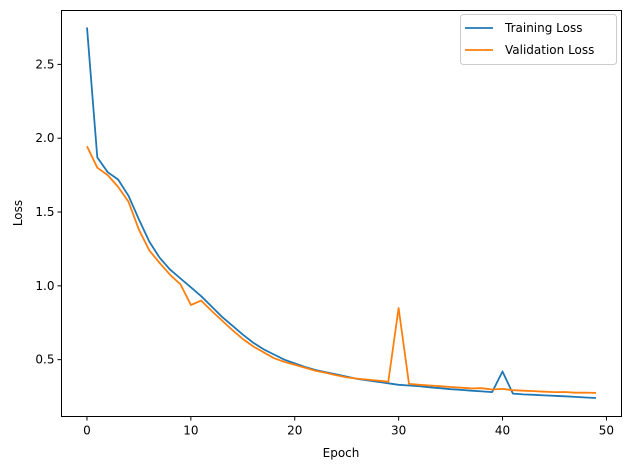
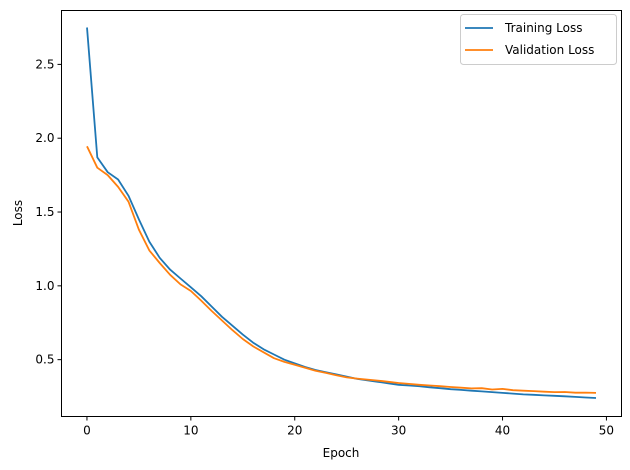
Validation Loss/10: 0.87 -> 0.96
Validation Loss/30: 0.85 -> 0.34
Training Loss/40: 0.42 -> 0.28
